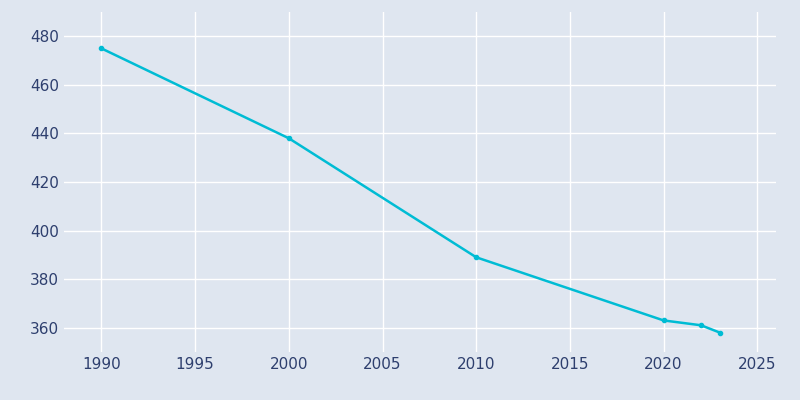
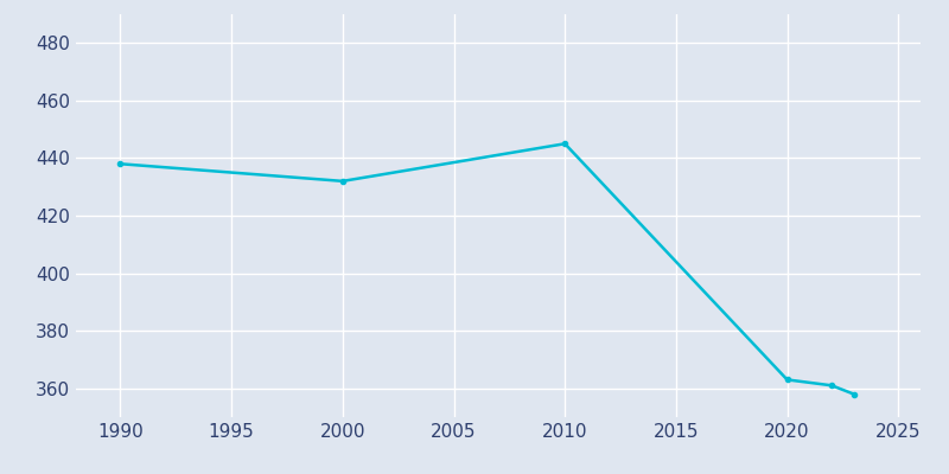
1990: 475 -> 438
2000: 438 -> 432
2010: 389 -> 445
